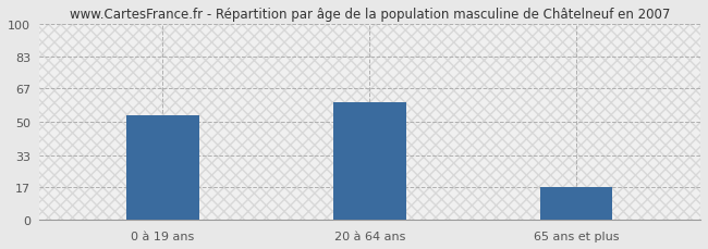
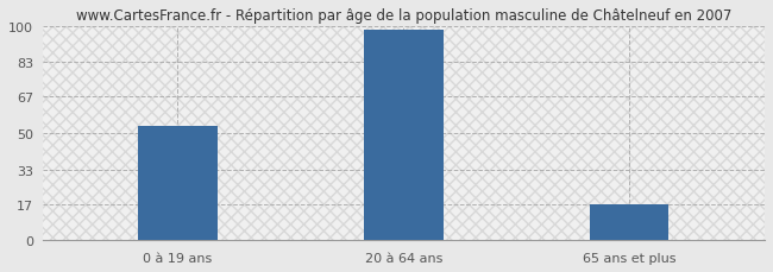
20 à 64 ans: 60 -> 98
